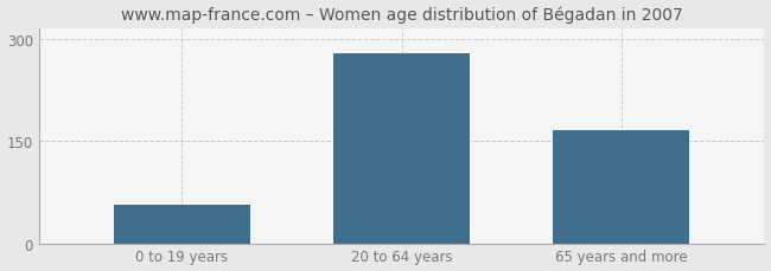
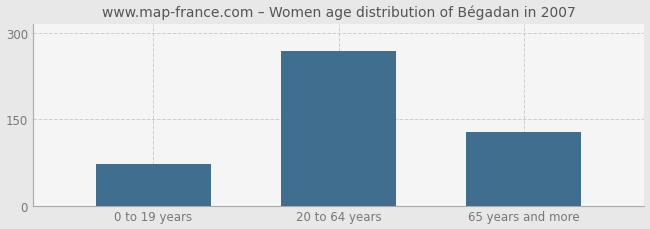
0 to 19 years: 56 -> 72
20 to 64 years: 280 -> 268
65 years and more: 166 -> 128
